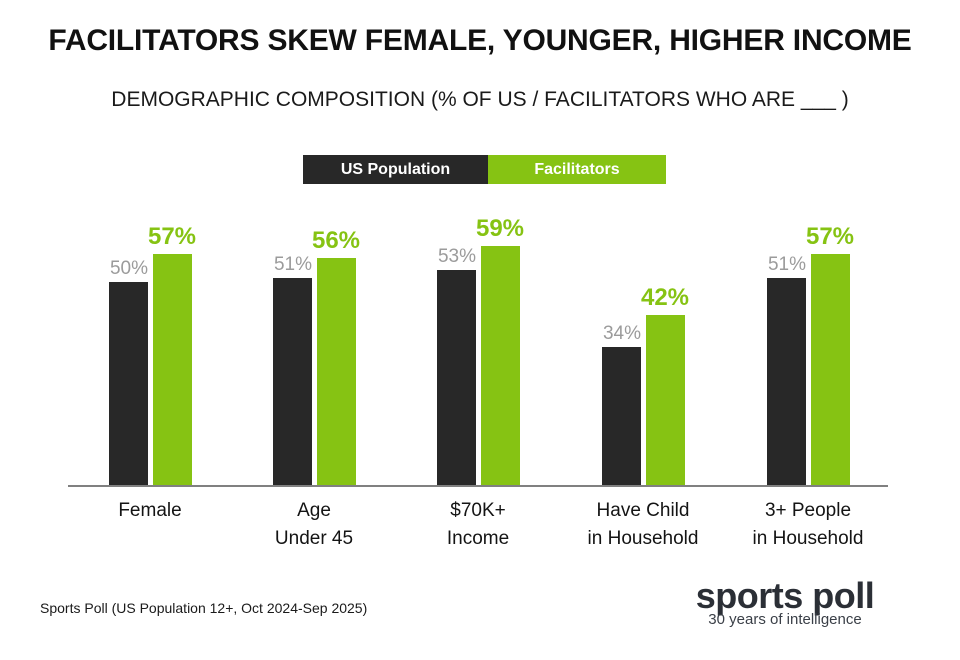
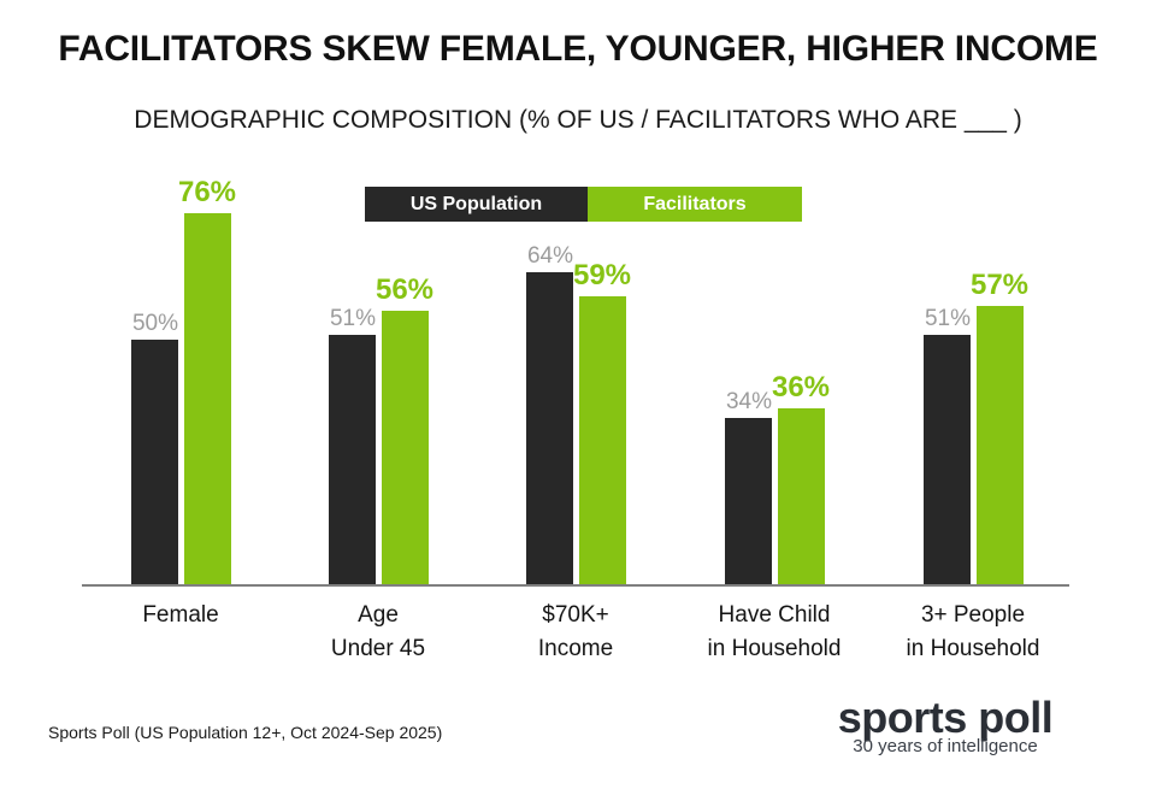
Facilitators/Female: 57% -> 76%
US Population/$70K+ Income: 53% -> 64%
Facilitators/Have Child in Household: 42% -> 36%
